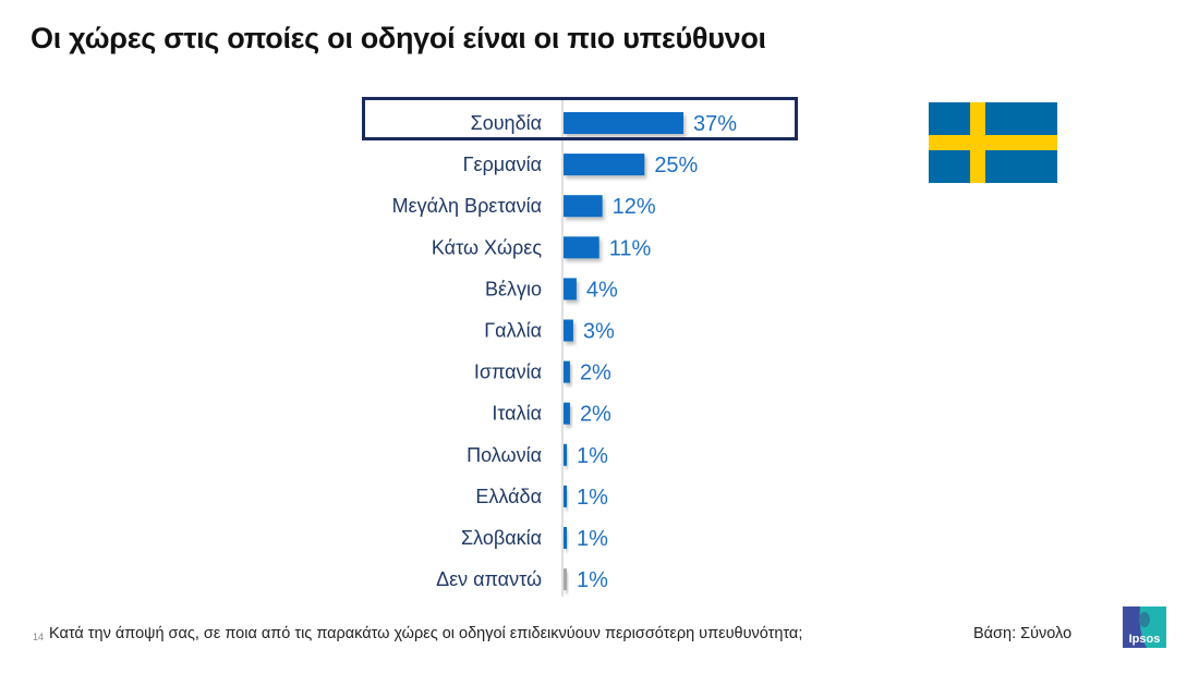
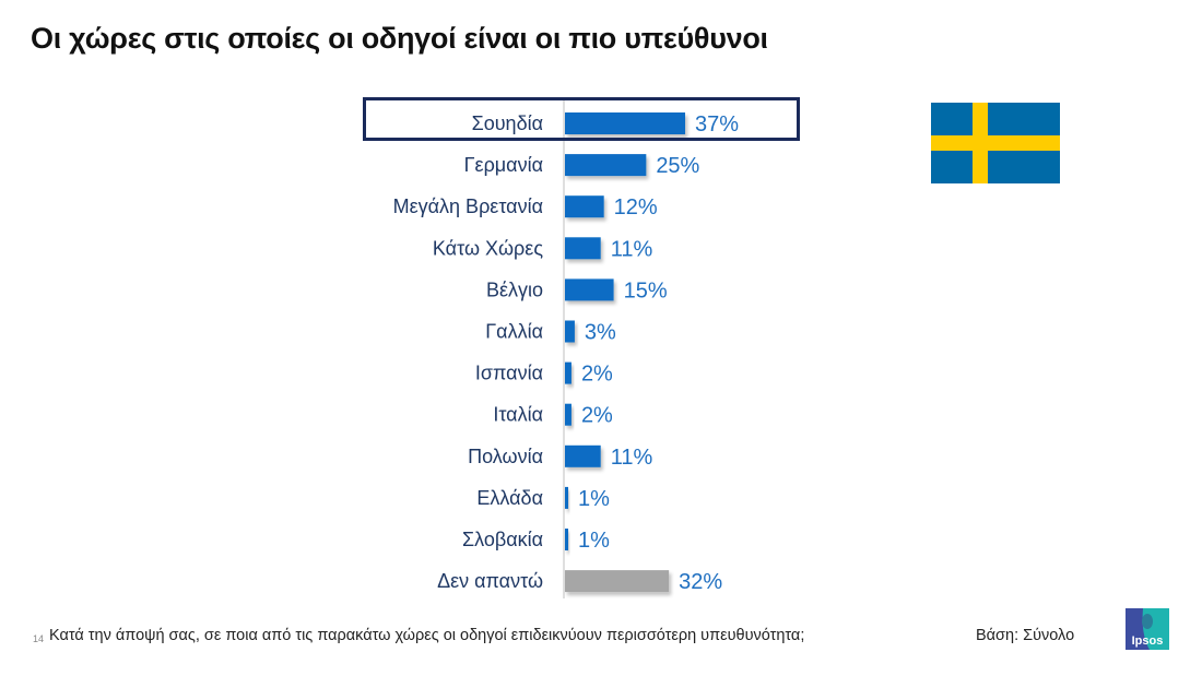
Βέλγιο: 4% -> 15%
Πολωνία: 1% -> 11%
Δεν απαντώ: 1% -> 32%
